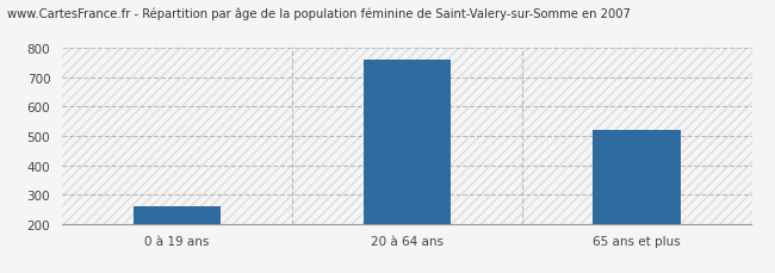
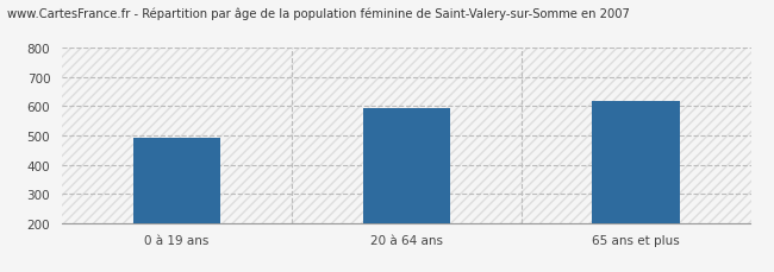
0 à 19 ans: 258 -> 490
20 à 64 ans: 762 -> 595
65 ans et plus: 519 -> 620
